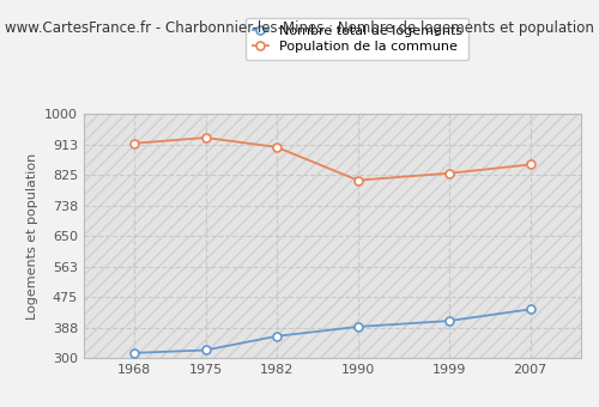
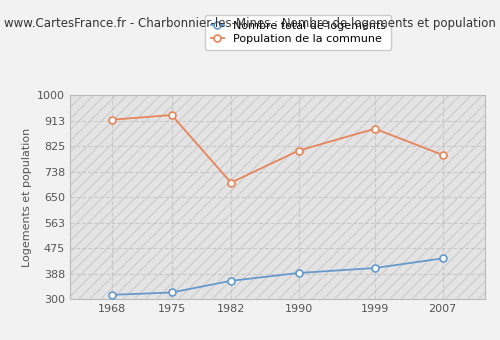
Population de la commune/1982: 905 -> 700
Population de la commune/1999: 830 -> 885
Population de la commune/2007: 855 -> 795
